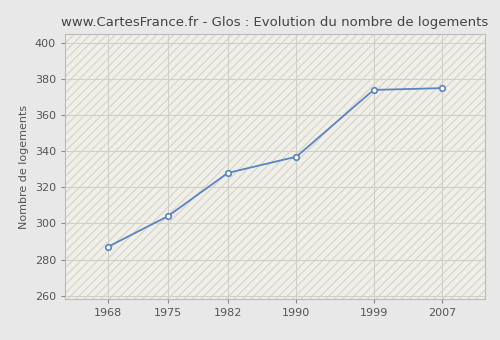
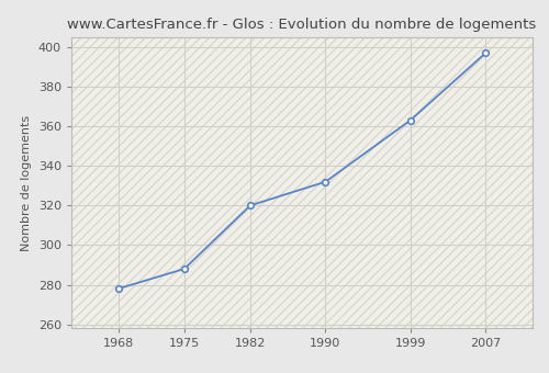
1968: 287 -> 278
1975: 304 -> 288
1982: 328 -> 320
1990: 337 -> 332
1999: 374 -> 363
2007: 375 -> 397
